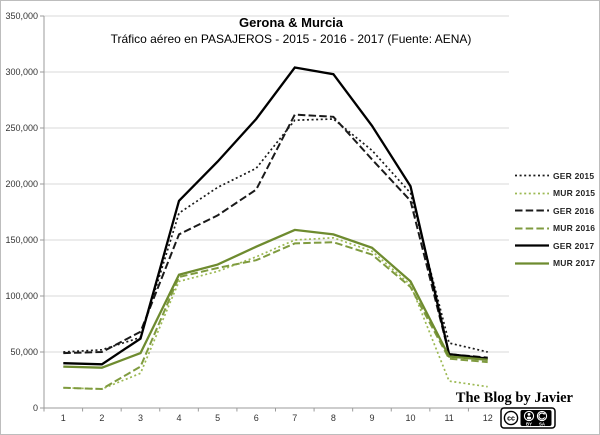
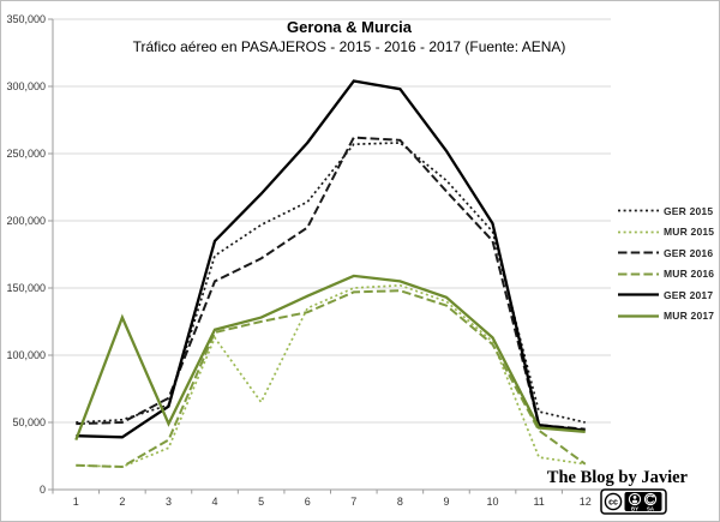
MUR 2017/2: 36000 -> 128000
MUR 2015/5: 122000 -> 65000
MUR 2016/12: 41000 -> 19000
